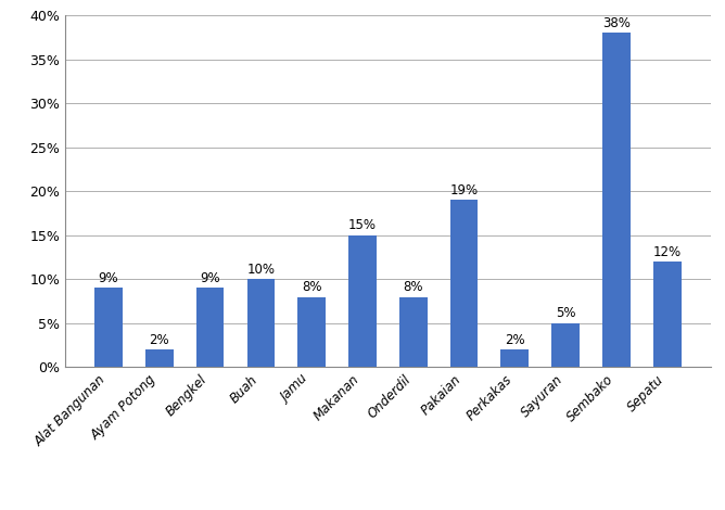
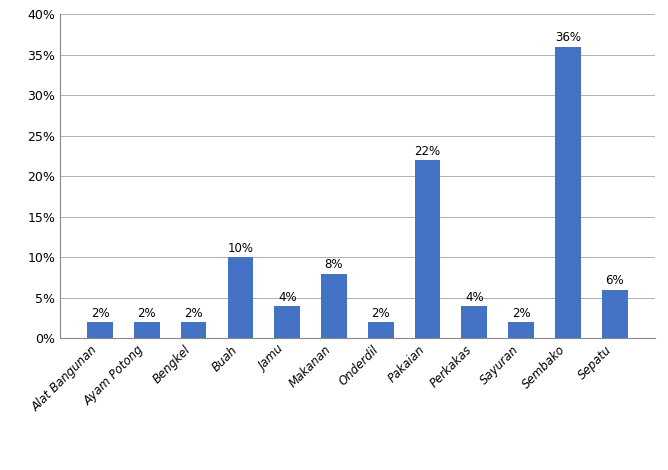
Alat Bangunan: 9% -> 2%
Bengkel: 9% -> 2%
Jamu: 8% -> 4%
Makanan: 15% -> 8%
Onderdil: 8% -> 2%
Pakaian: 19% -> 22%
Perkakas: 2% -> 4%
Sayuran: 5% -> 2%
Sembako: 38% -> 36%
Sepatu: 12% -> 6%
